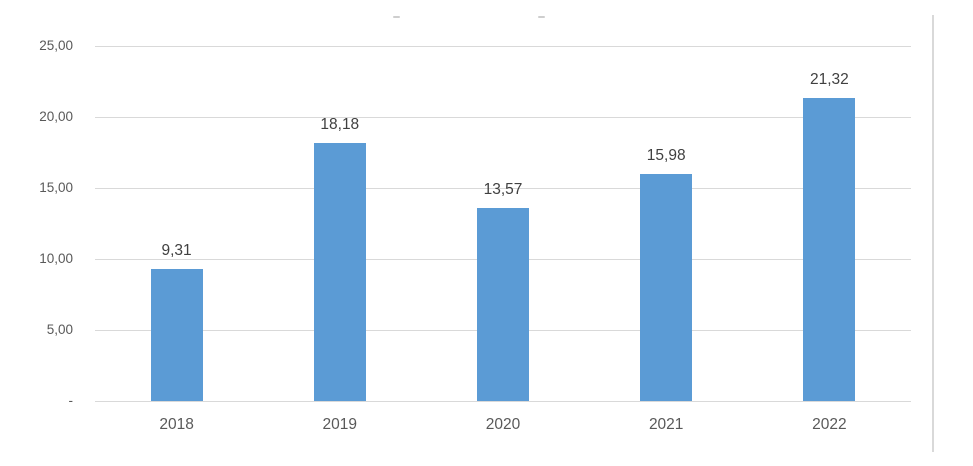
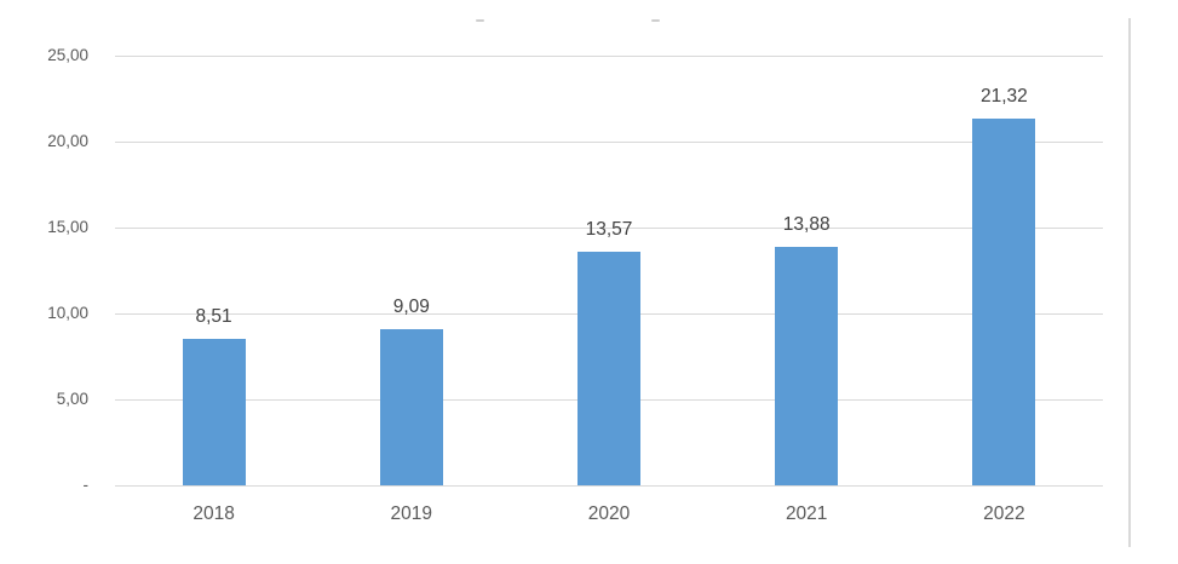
2018: 9,31 -> 8,51
2019: 18,18 -> 9,09
2021: 15,98 -> 13,88
